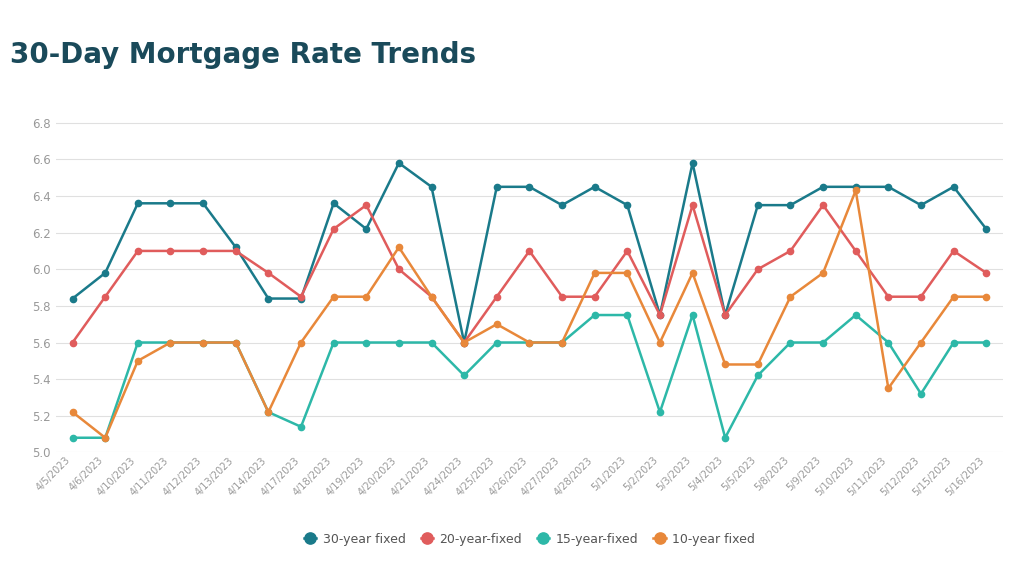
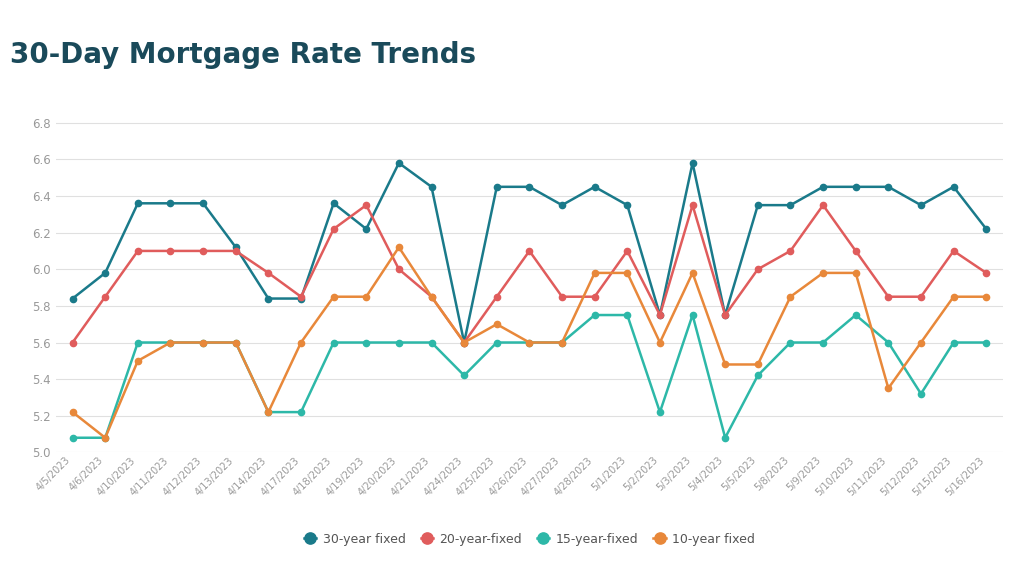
15-year-fixed/4/17/2023: 5.14 -> 5.22
10-year fixed/5/10/2023: 6.43 -> 5.98
